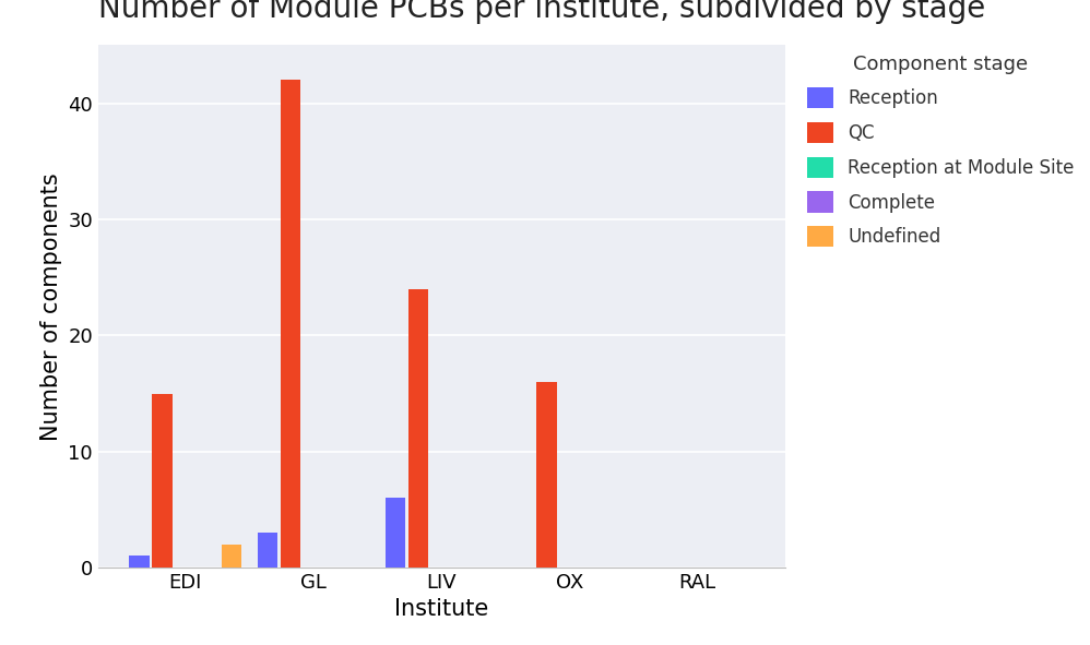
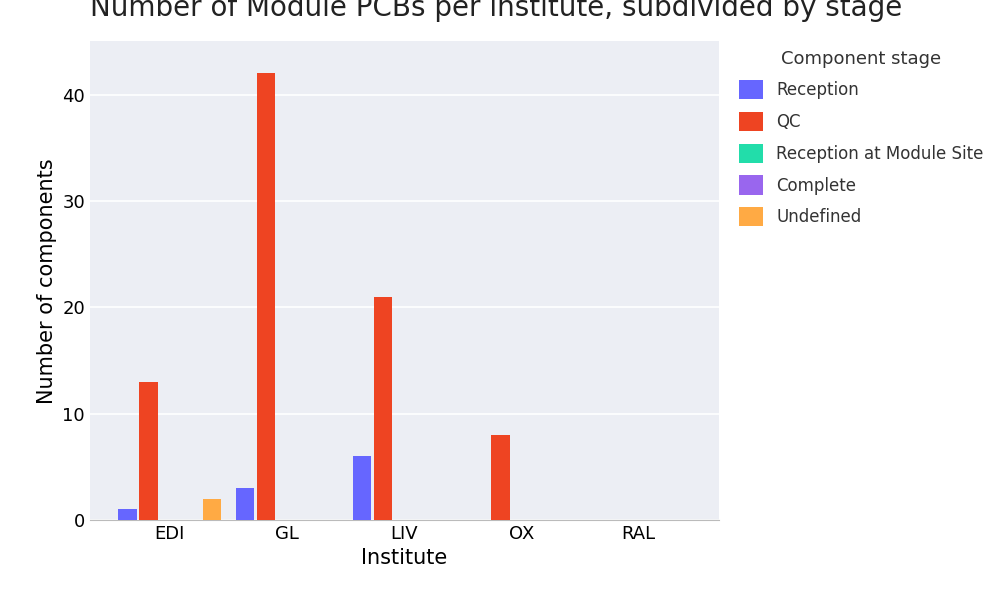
QC/EDI: 15 -> 13
QC/LIV: 24 -> 21
QC/OX: 16 -> 8
